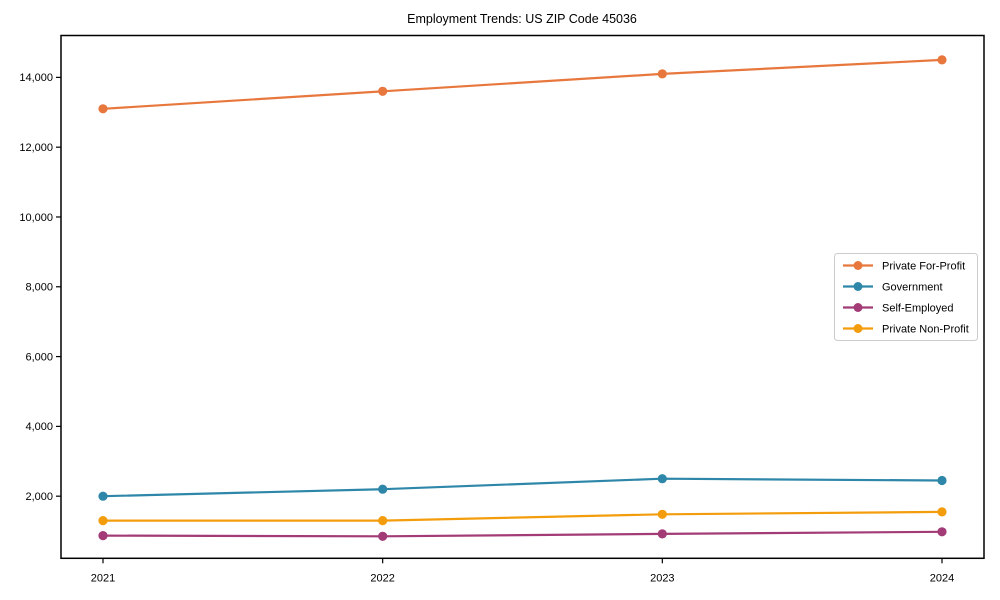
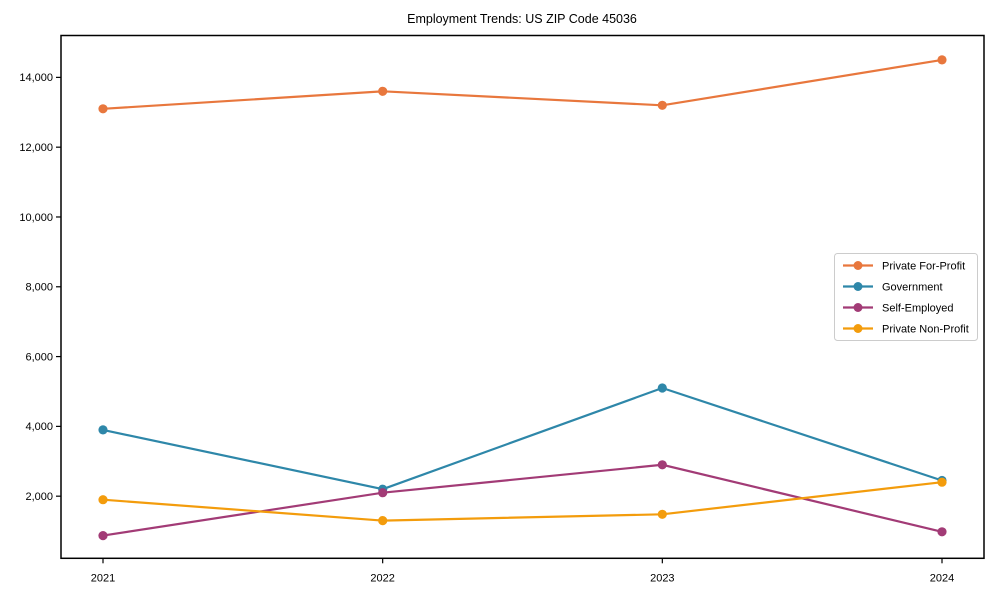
Government/2021: 2000 -> 3900
Private Non-Profit/2021: 1300 -> 1900
Self-Employed/2022: 800 -> 2100
Private For-Profit/2023: 14100 -> 13200
Government/2023: 2500 -> 5100
Self-Employed/2023: 900 -> 2900
Private Non-Profit/2024: 1600 -> 2400
